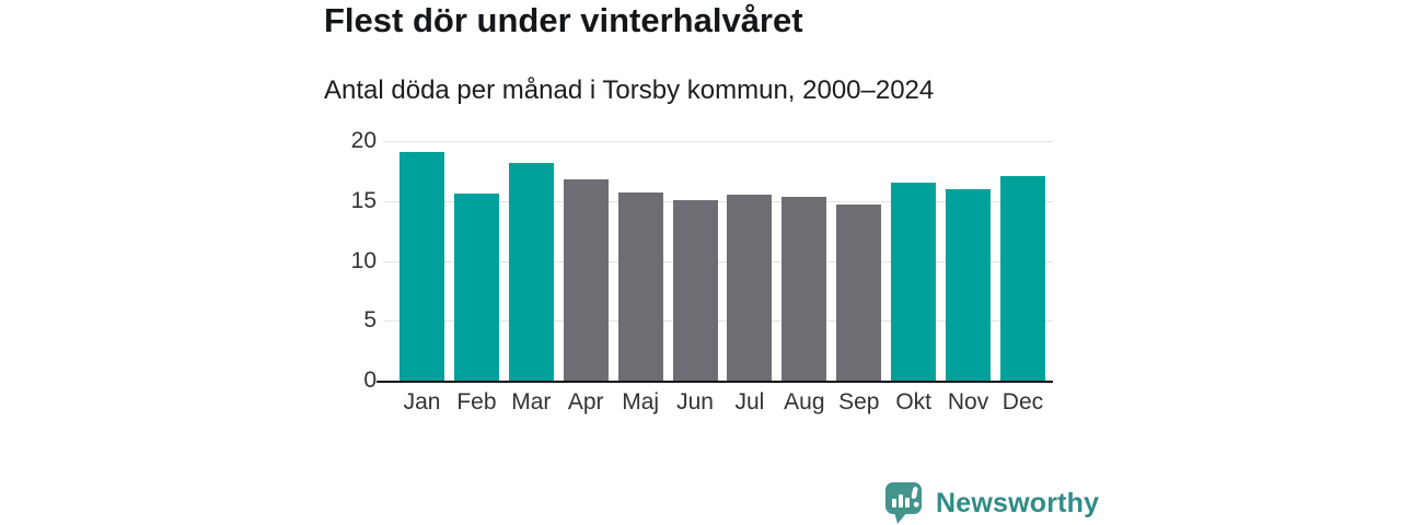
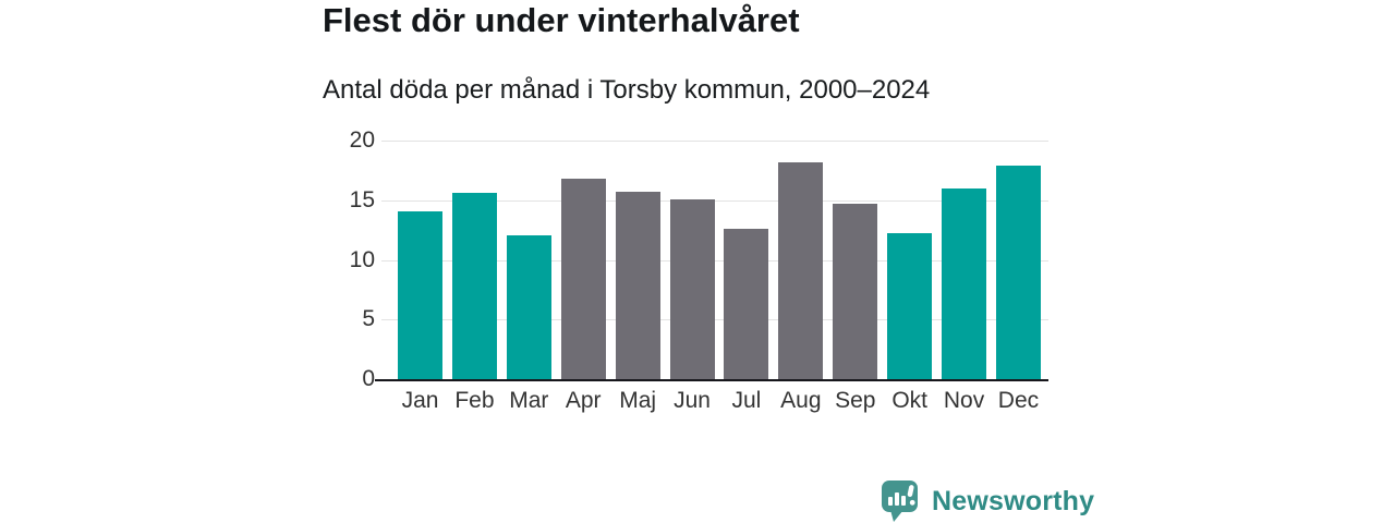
Jan: 19.1 -> 14.1
Mar: 18.2 -> 12.1
Jul: 15.5 -> 12.6
Aug: 15.3 -> 18.2
Okt: 16.5 -> 12.2
Dec: 17.1 -> 17.9
